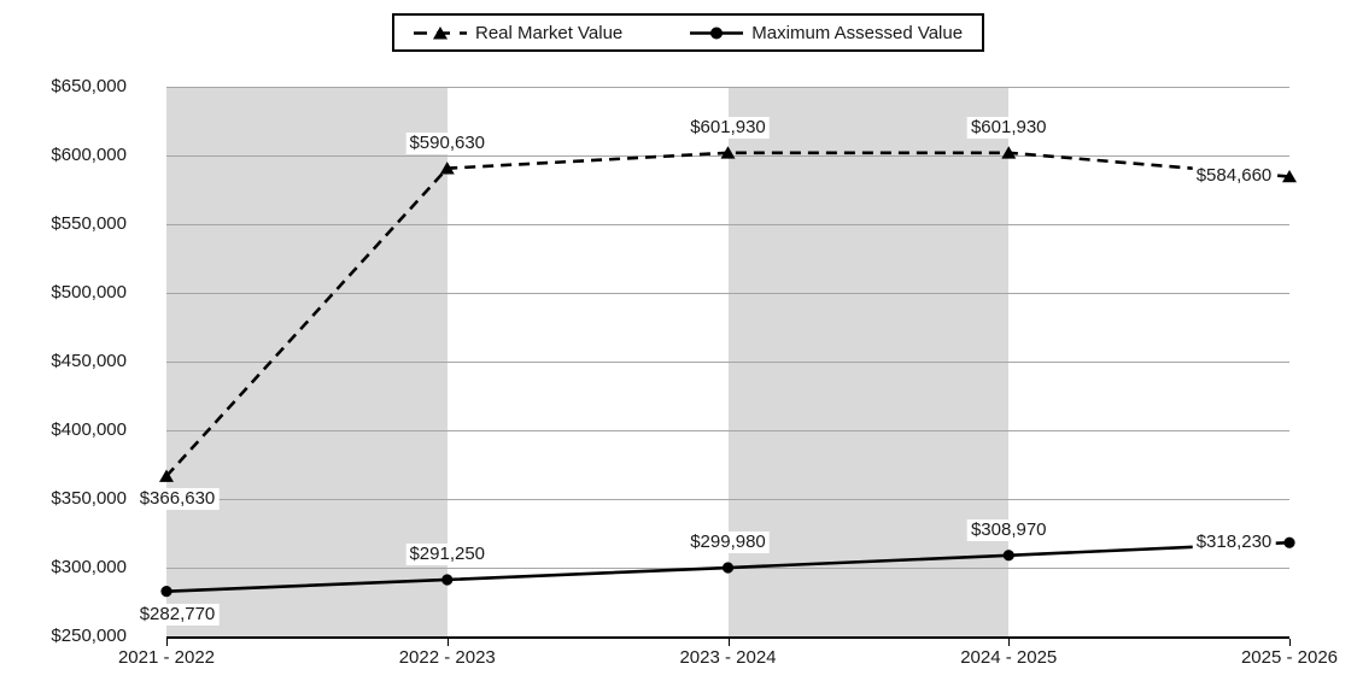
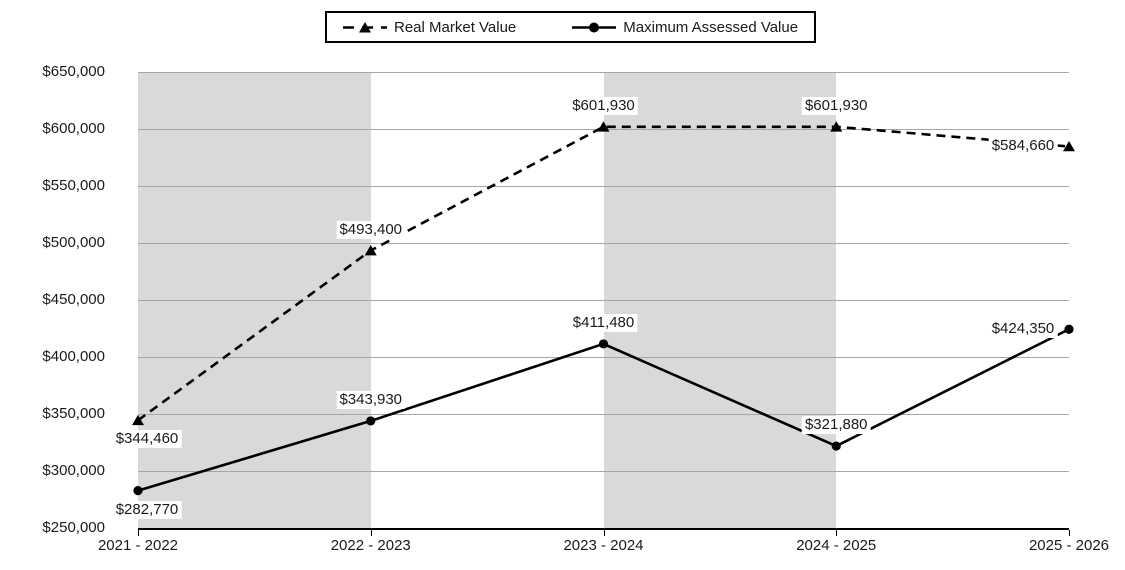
Real Market Value/2021 - 2022: $366,630 -> $344,460
Real Market Value/2022 - 2023: $590,630 -> $493,400
Maximum Assessed Value/2022 - 2023: $291,250 -> $343,930
Maximum Assessed Value/2023 - 2024: $299,980 -> $411,480
Maximum Assessed Value/2024 - 2025: $308,970 -> $321,880
Maximum Assessed Value/2025 - 2026: $318,230 -> $424,350
